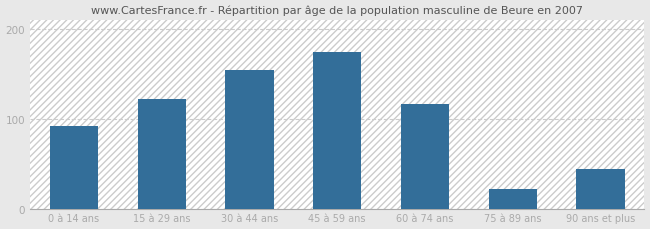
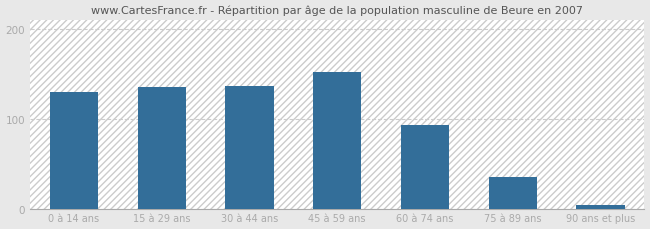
0 à 14 ans: 92 -> 130
15 à 29 ans: 122 -> 135
30 à 44 ans: 154 -> 136
45 à 59 ans: 174 -> 152
60 à 74 ans: 116 -> 93
75 à 89 ans: 22 -> 35
90 ans et plus: 44 -> 4
